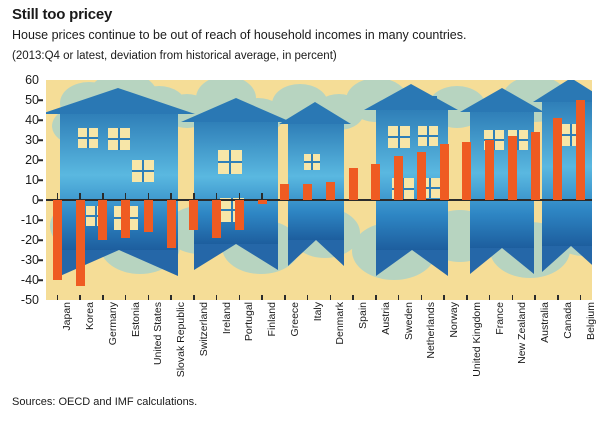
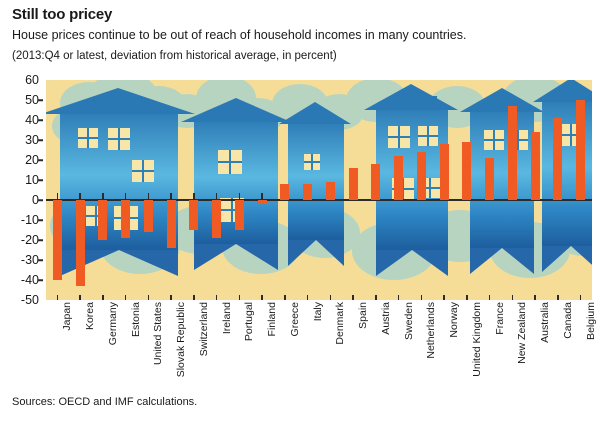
France: 30 -> 21
New Zealand: 32 -> 47
